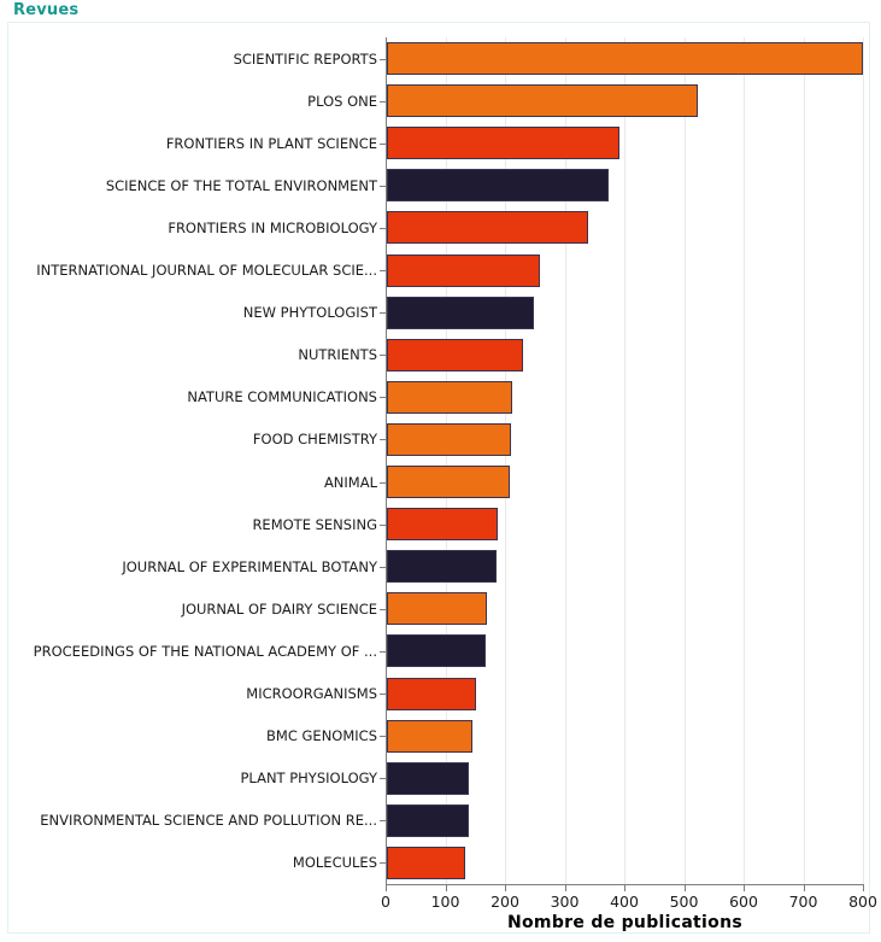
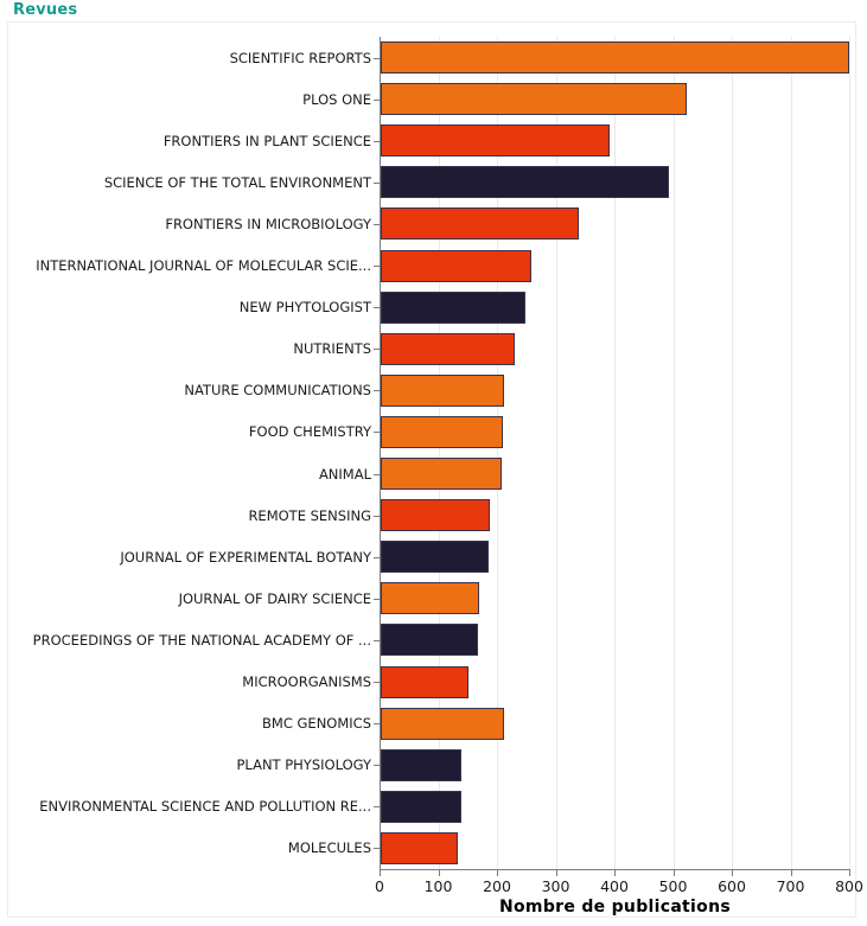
SCIENCE OF THE TOTAL ENVIRONMENT: 370 -> 490
BMC GENOMICS: 140 -> 210
